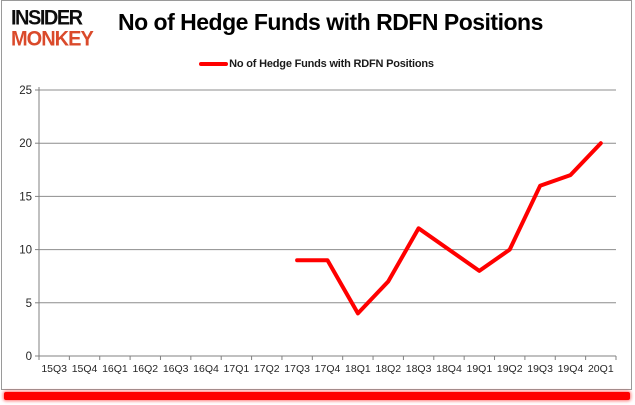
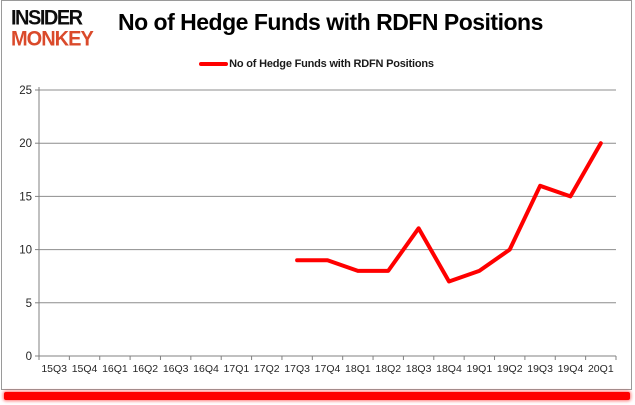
18Q1: 4 -> 8
18Q2: 7 -> 8
18Q4: 10 -> 7
19Q4: 17 -> 15
